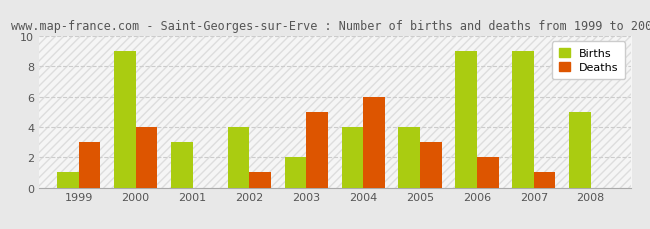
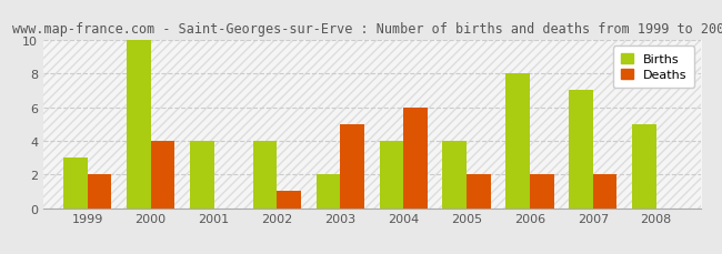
Births/1999: 1 -> 3
Deaths/1999: 3 -> 2
Births/2000: 9 -> 10
Births/2001: 3 -> 4
Deaths/2005: 3 -> 2
Births/2006: 9 -> 8
Births/2007: 9 -> 7
Deaths/2007: 1 -> 2
